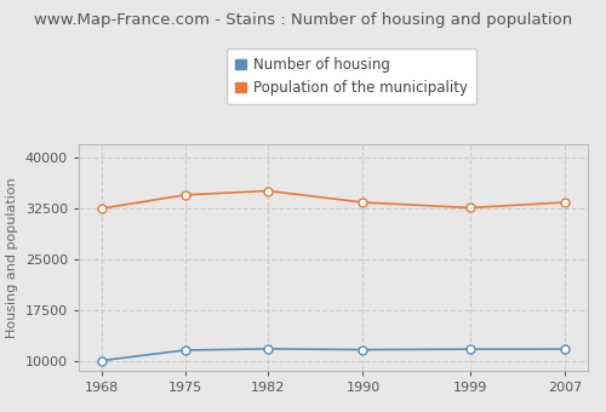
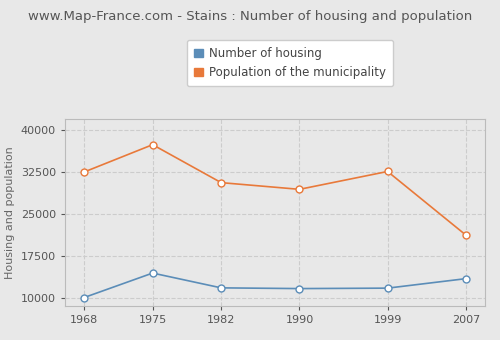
Number of housing/1975: 11600 -> 14400
Population of the municipality/1975: 34500 -> 37400
Population of the municipality/1982: 35100 -> 30600
Population of the municipality/1990: 33400 -> 29400
Number of housing/2007: 11700 -> 13400
Population of the municipality/2007: 33400 -> 21200
